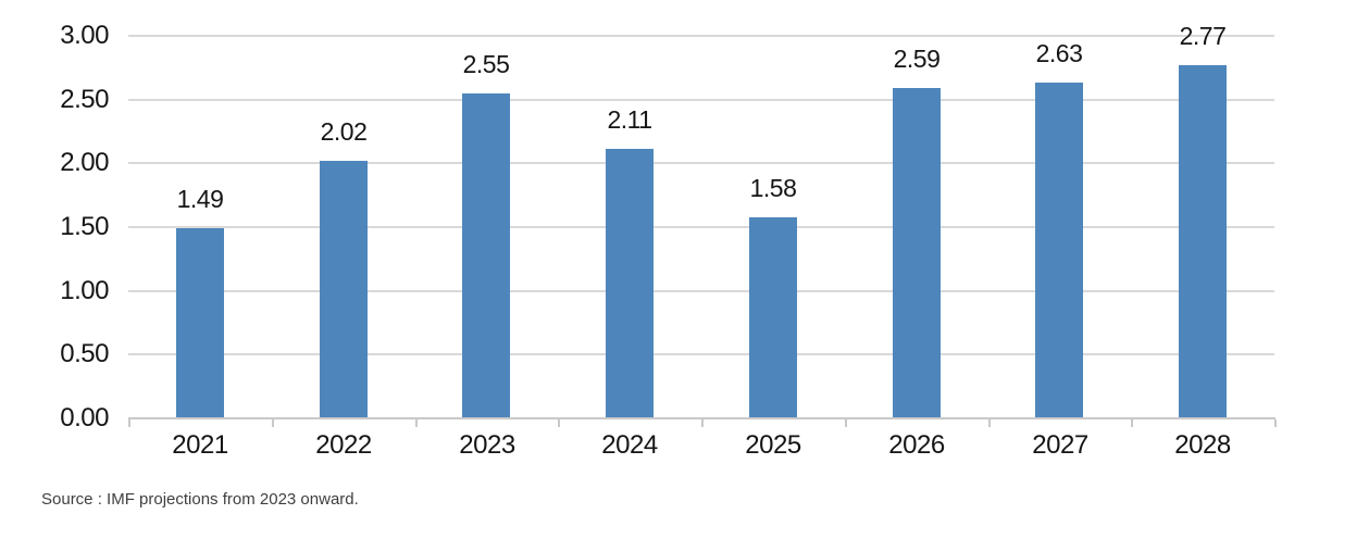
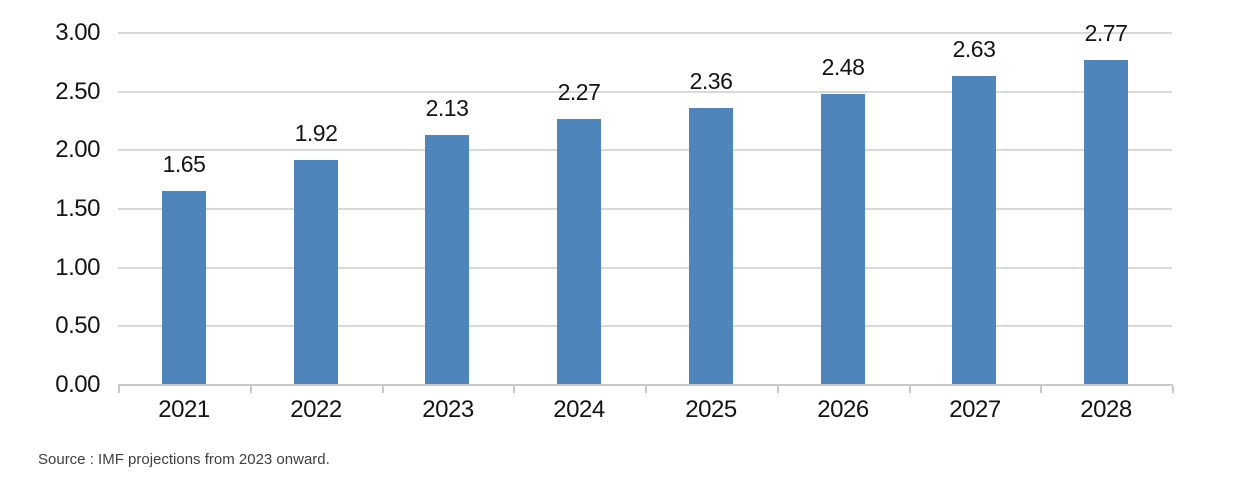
2021: 1.49 -> 1.65
2022: 2.02 -> 1.92
2023: 2.55 -> 2.13
2024: 2.11 -> 2.27
2025: 1.58 -> 2.36
2026: 2.59 -> 2.48
